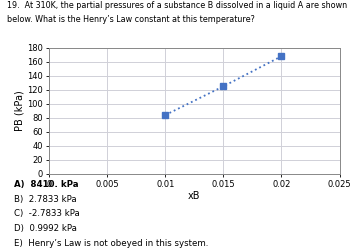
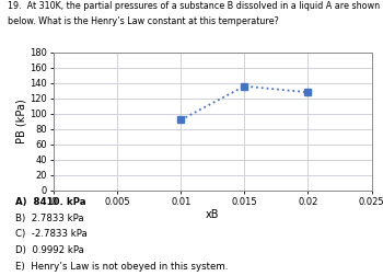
0.01: 84 -> 92
0.015: 125 -> 136
0.02: 168 -> 128
